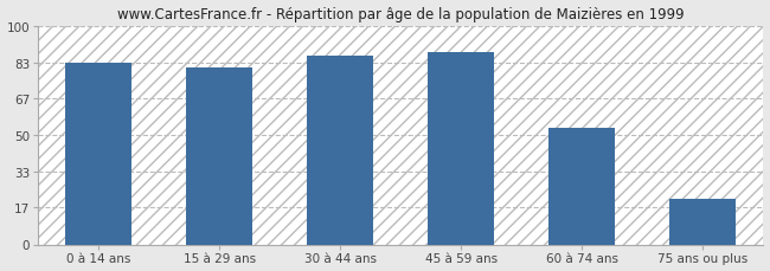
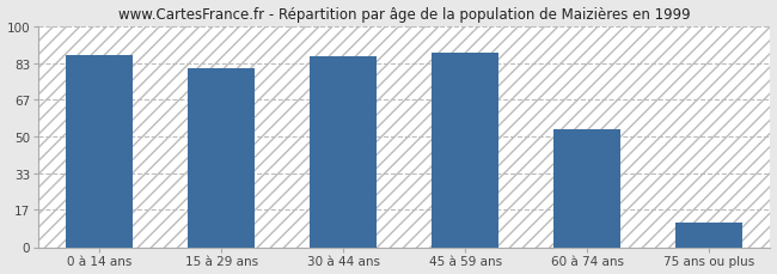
0 à 14 ans: 83 -> 87
75 ans ou plus: 21 -> 11
